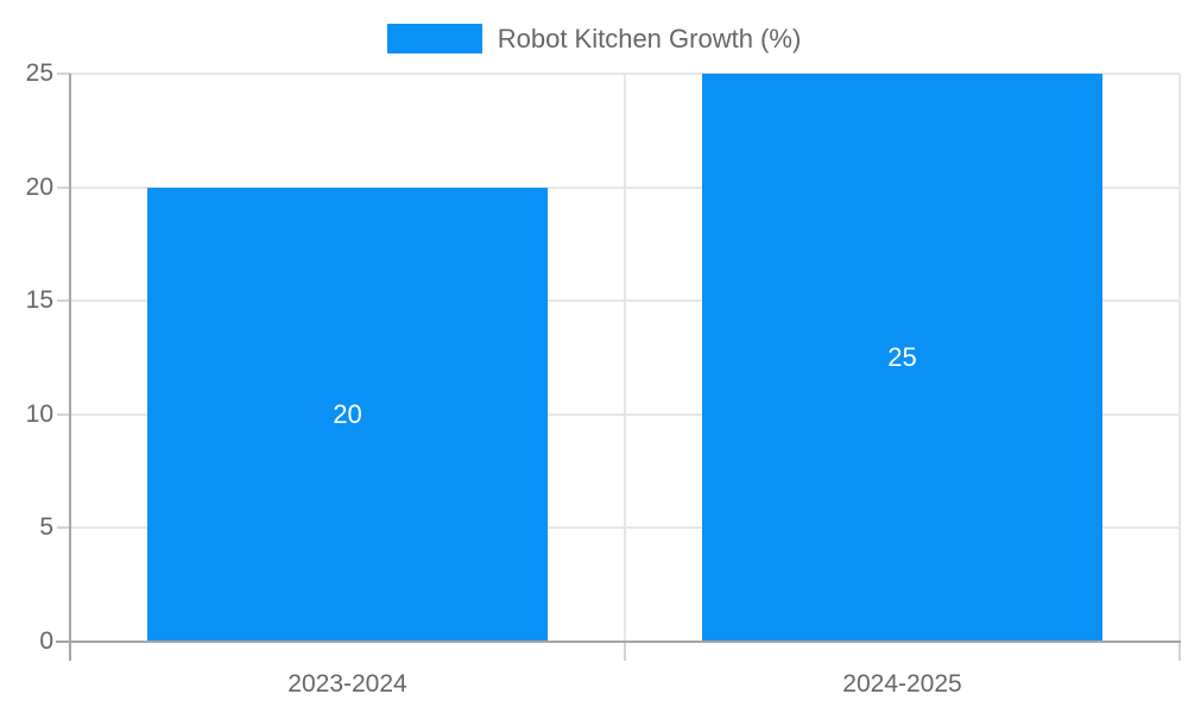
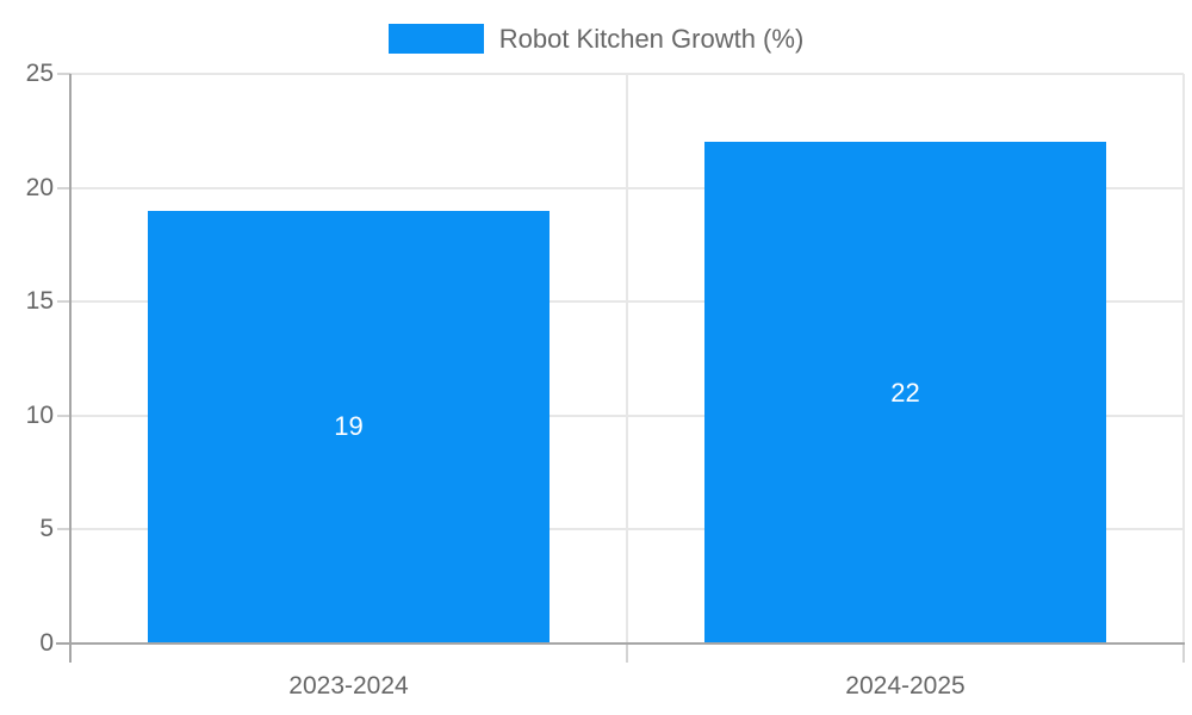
2023-2024: 20 -> 19
2024-2025: 25 -> 22
